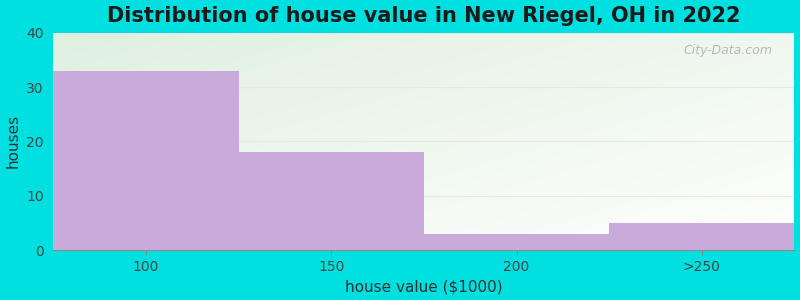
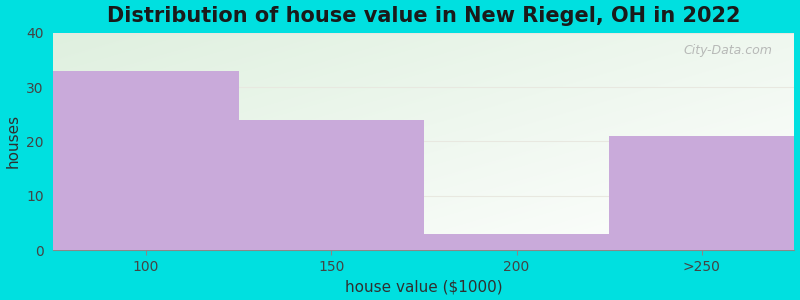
150: 18 -> 24
>250: 5 -> 21
